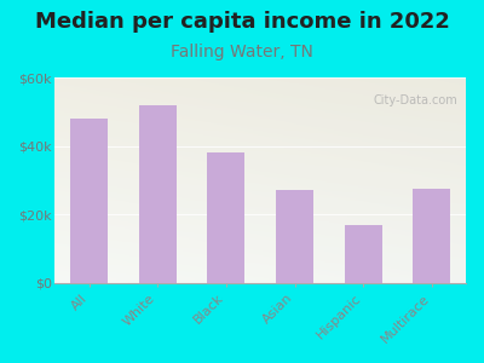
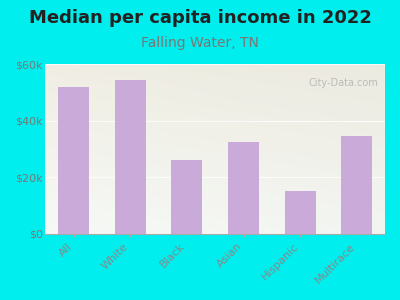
All: $48.0k -> $52.0k
White: $52.0k -> $54.5k
Black: $38.0k -> $26.0k
Asian: $27.0k -> $32.5k
Hispanic: $17.0k -> $15.0k
Multirace: $27.5k -> $34.5k
